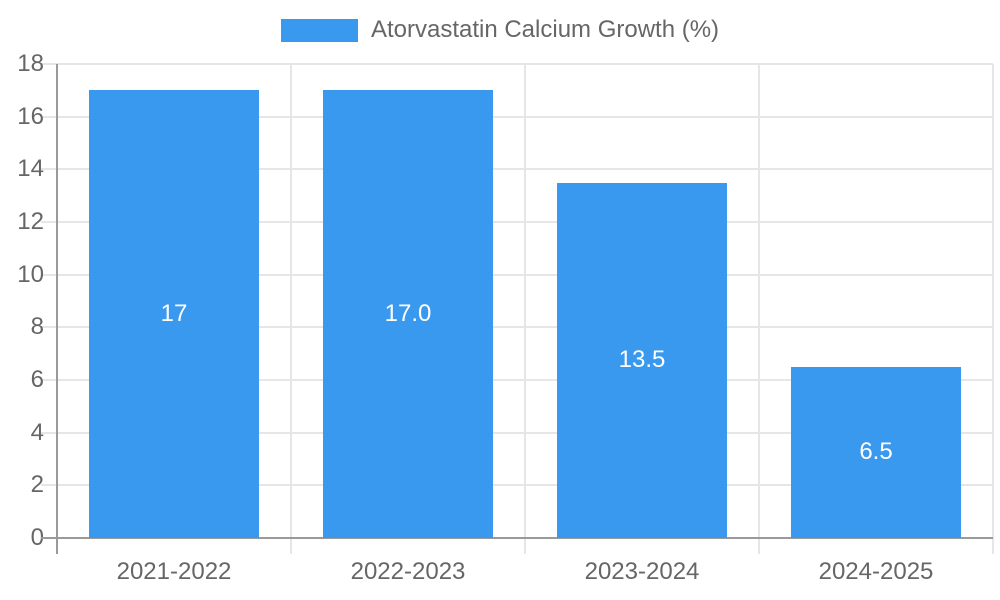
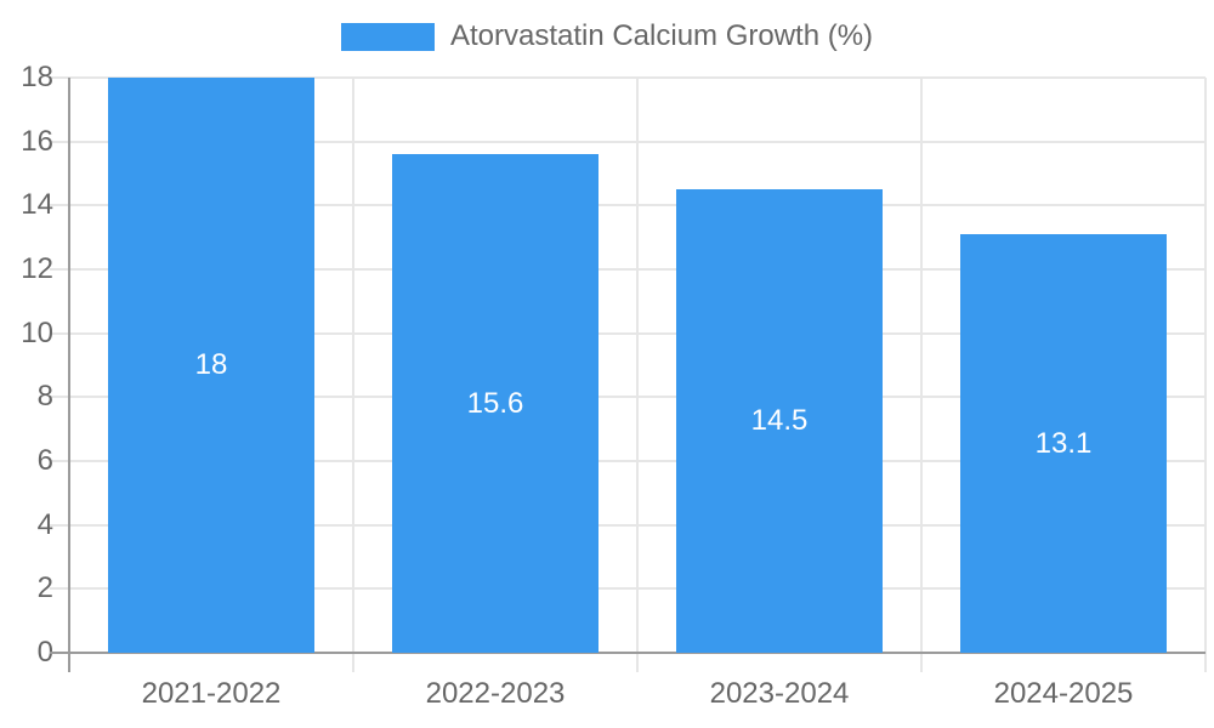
2021-2022: 17 -> 18
2022-2023: 17.0 -> 15.6
2023-2024: 13.5 -> 14.5
2024-2025: 6.5 -> 13.1
